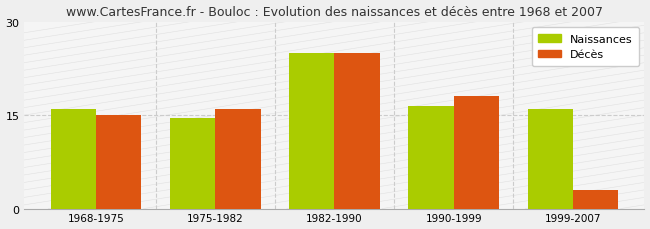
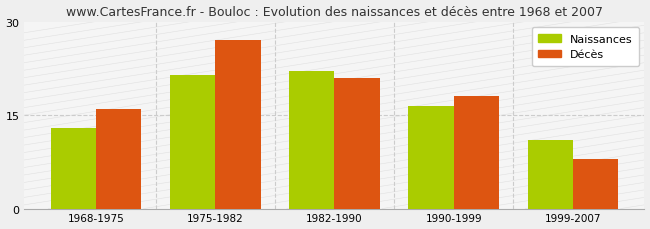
Naissances/1968-1975: 16.0 -> 13.0
Décès/1968-1975: 15 -> 16
Naissances/1975-1982: 14.5 -> 21.4
Décès/1975-1982: 16 -> 27
Naissances/1982-1990: 25.0 -> 22.0
Décès/1982-1990: 25 -> 21
Naissances/1999-2007: 16.0 -> 11.0
Décès/1999-2007: 3 -> 8
